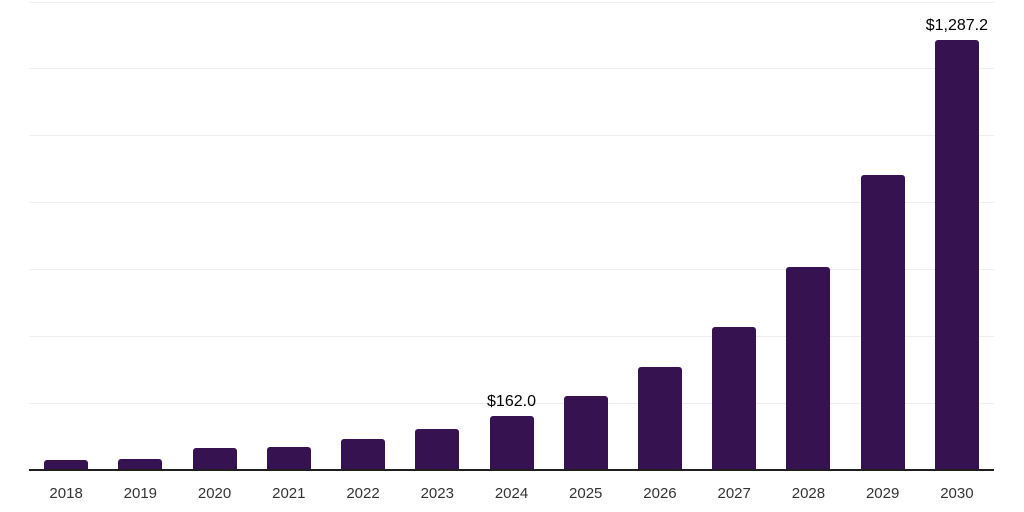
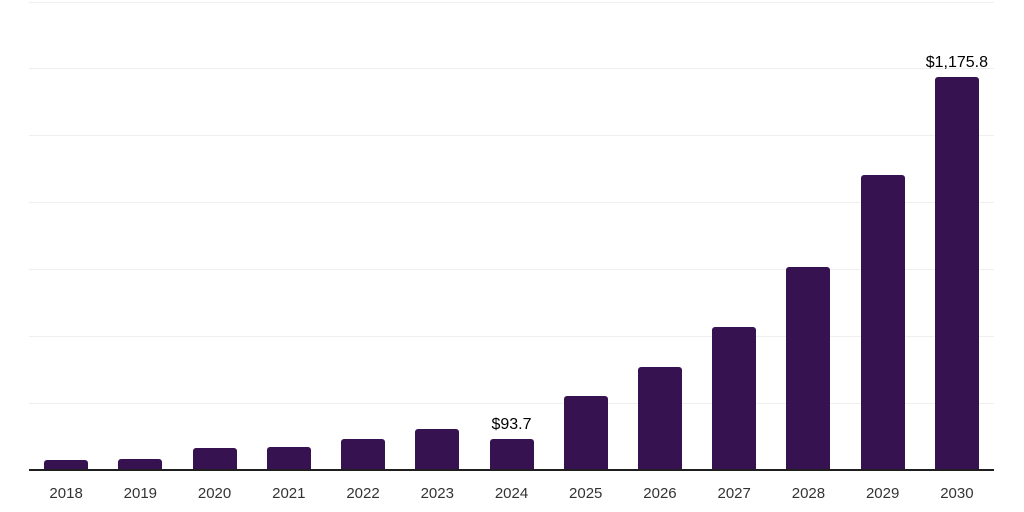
2024: $162.0 -> $93.7
2030: $1,287.2 -> $1,175.8
